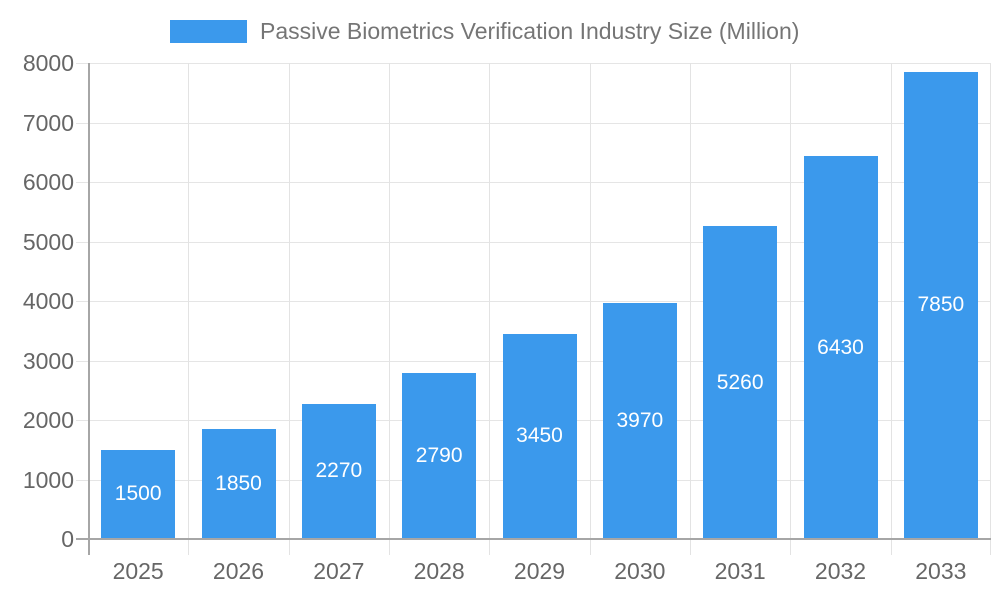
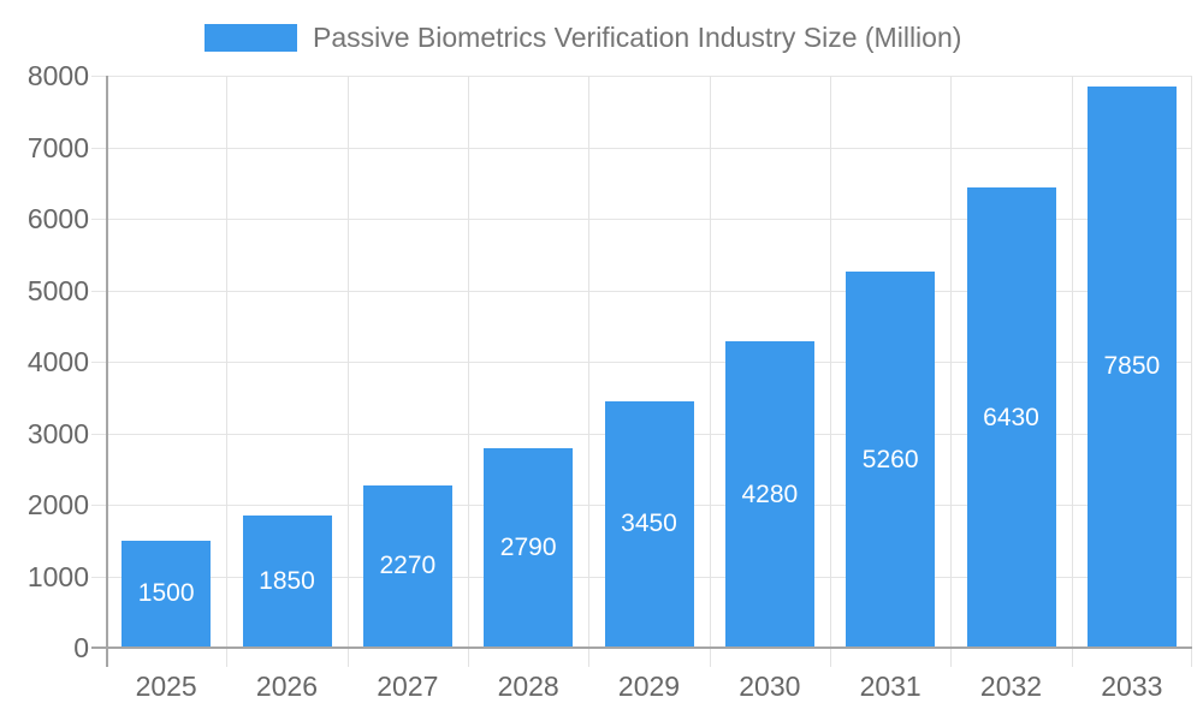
2030: 3970 -> 4280
